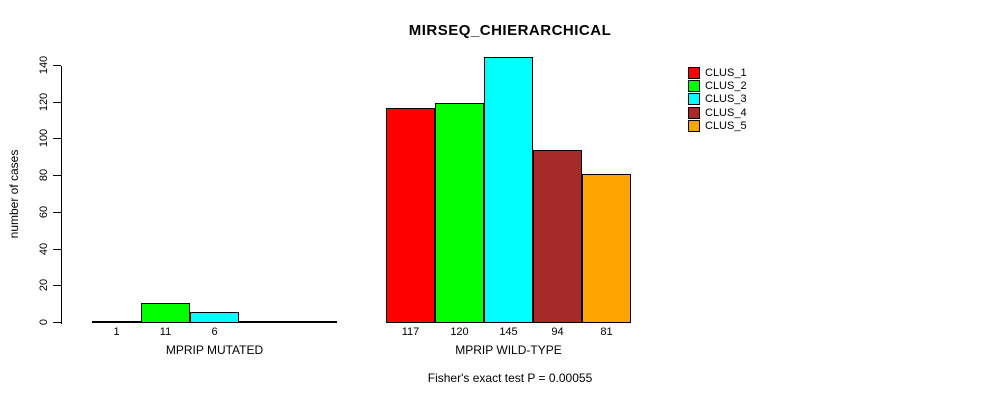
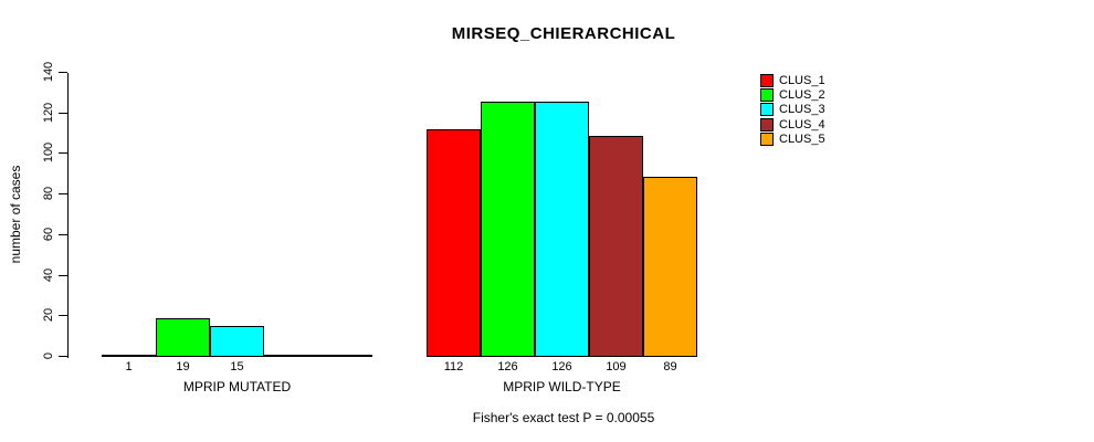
CLUS_2/MPRIP MUTATED: 11 -> 19
CLUS_3/MPRIP MUTATED: 6 -> 15
CLUS_1/MPRIP WILD-TYPE: 117 -> 112
CLUS_2/MPRIP WILD-TYPE: 120 -> 126
CLUS_3/MPRIP WILD-TYPE: 145 -> 126
CLUS_4/MPRIP WILD-TYPE: 94 -> 109
CLUS_5/MPRIP WILD-TYPE: 81 -> 89
